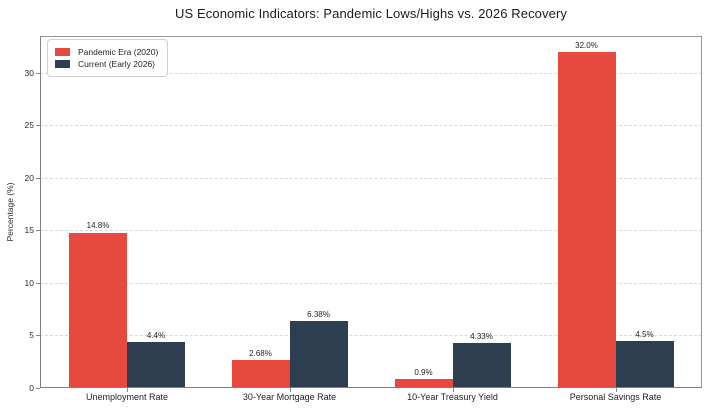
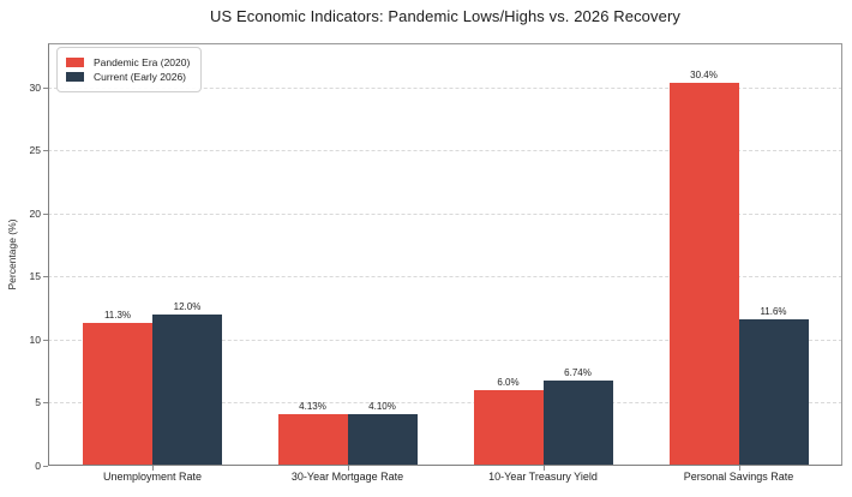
Pandemic Era (2020)/Unemployment Rate: 14.8% -> 11.3%
Current (Early 2026)/Unemployment Rate: 4.4% -> 12.0%
Pandemic Era (2020)/30-Year Mortgage Rate: 2.68% -> 4.13%
Current (Early 2026)/30-Year Mortgage Rate: 6.38% -> 4.10%
Pandemic Era (2020)/10-Year Treasury Yield: 0.9% -> 6.0%
Current (Early 2026)/10-Year Treasury Yield: 4.33% -> 6.74%
Pandemic Era (2020)/Personal Savings Rate: 32.0% -> 30.4%
Current (Early 2026)/Personal Savings Rate: 4.5% -> 11.6%
